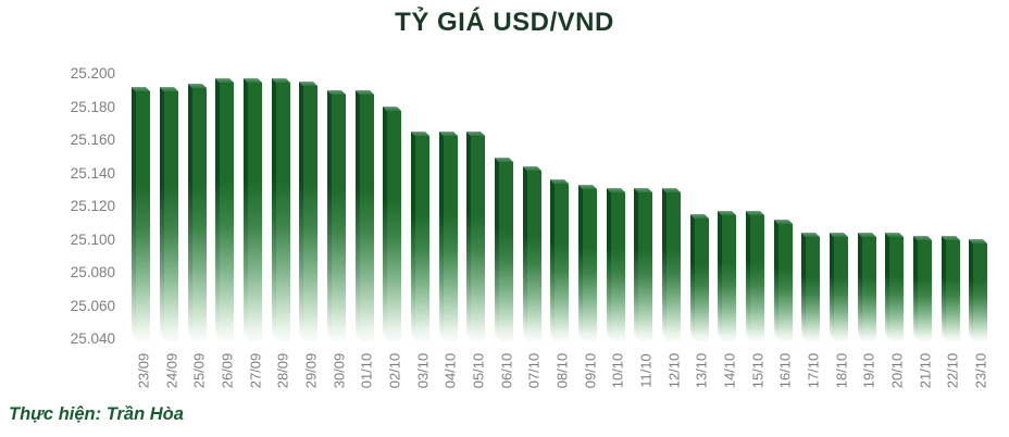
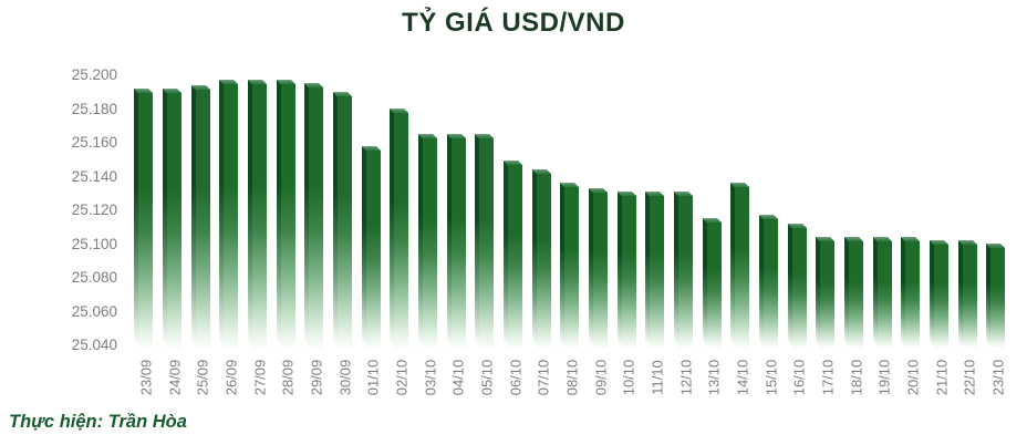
01/10: 25188 -> 25156
14/10: 25115 -> 25134
